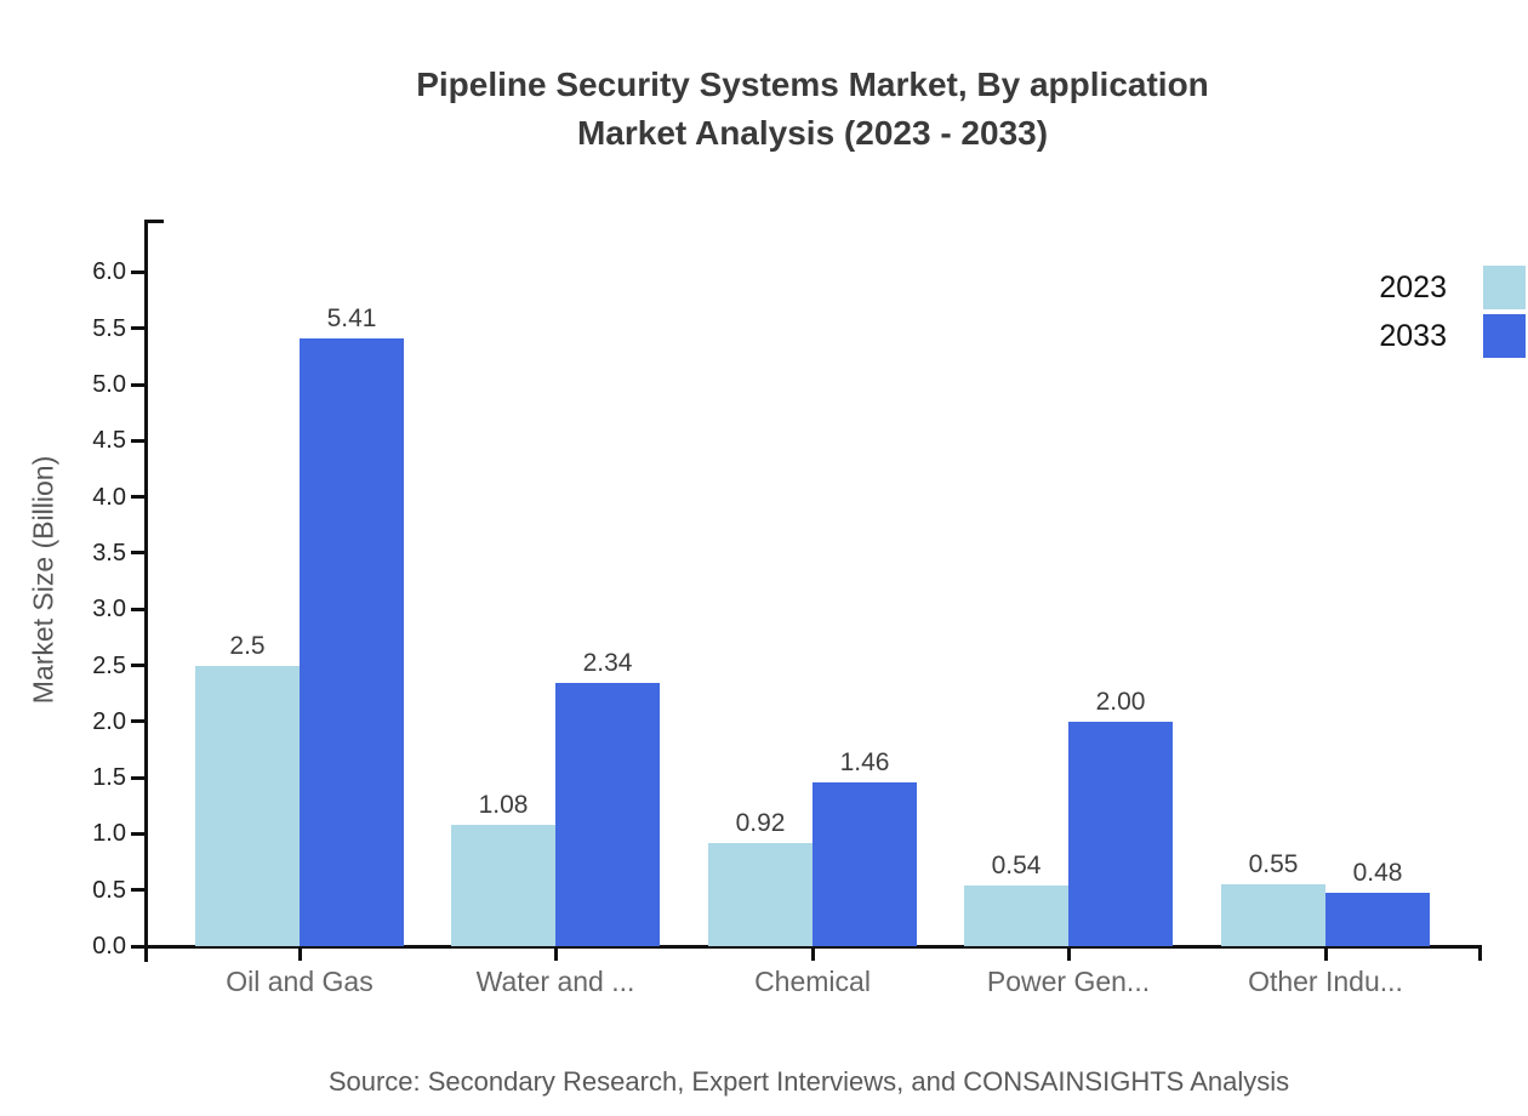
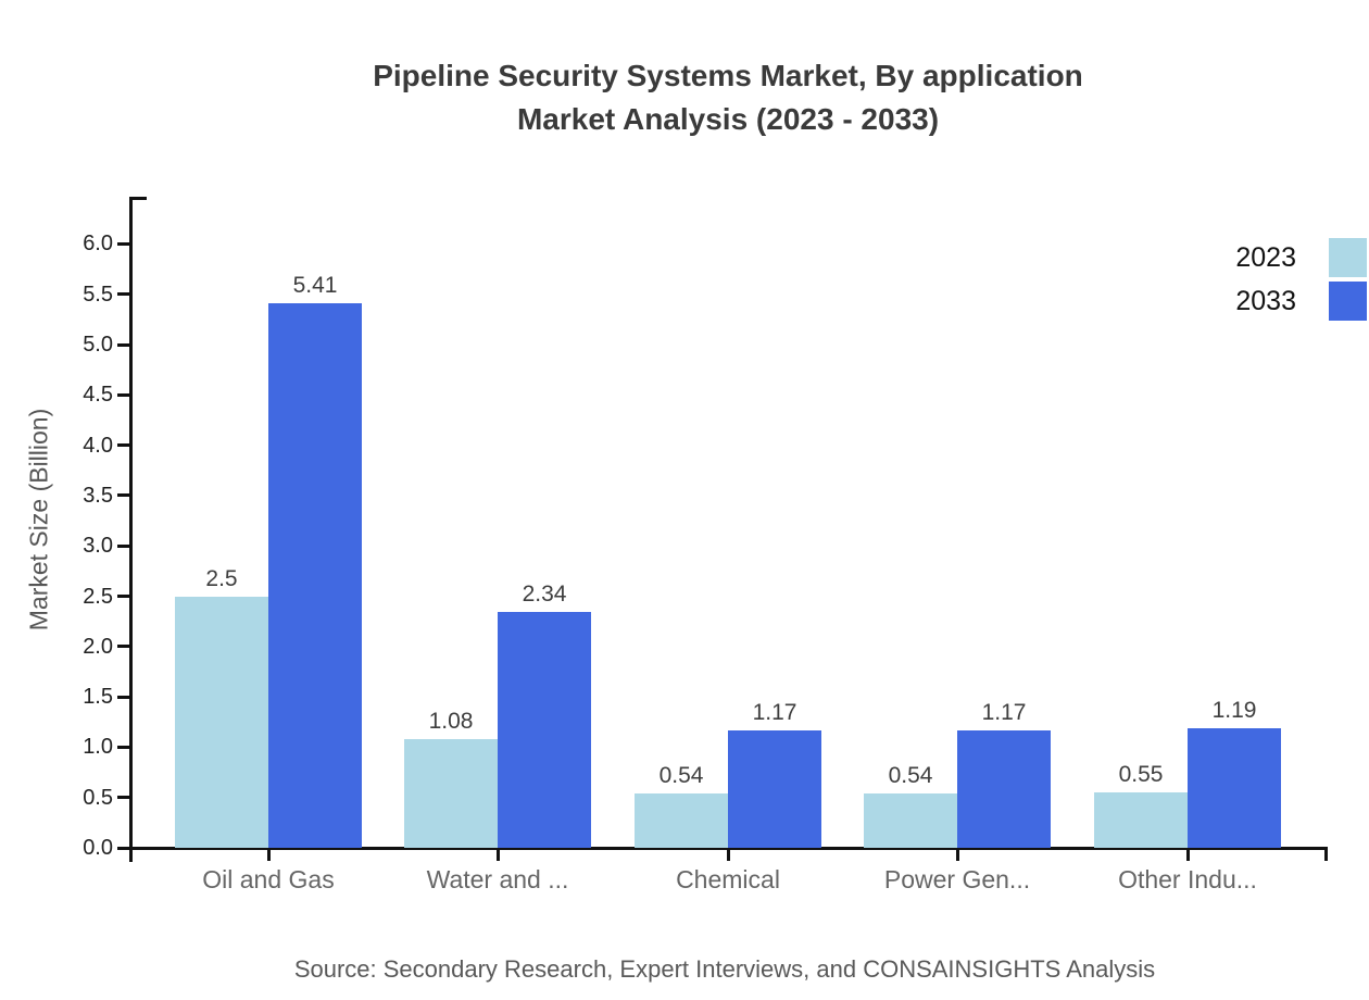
2023/Chemical: 0.92 -> 0.54
2033/Chemical: 1.46 -> 1.17
2033/Power Gen...: 2.00 -> 1.17
2033/Other Indu...: 0.48 -> 1.19
